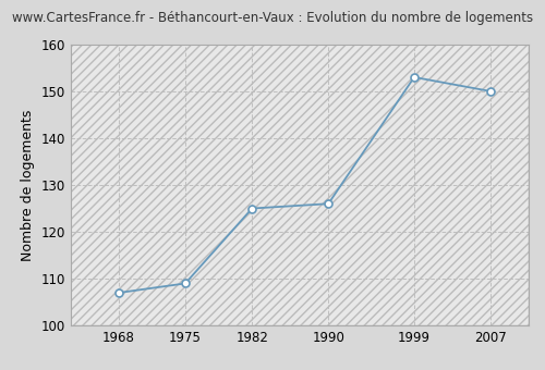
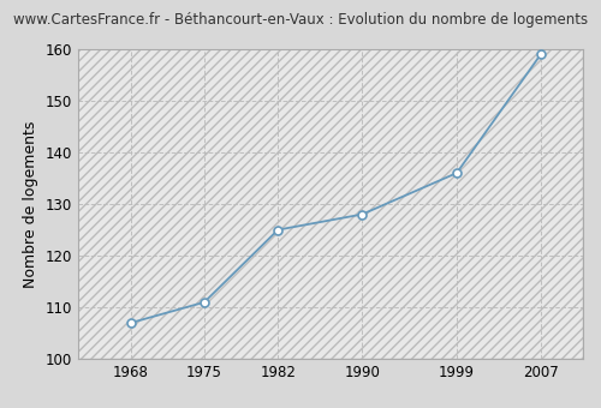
1975: 109 -> 111
1990: 126 -> 128
1999: 153 -> 136
2007: 150 -> 159
